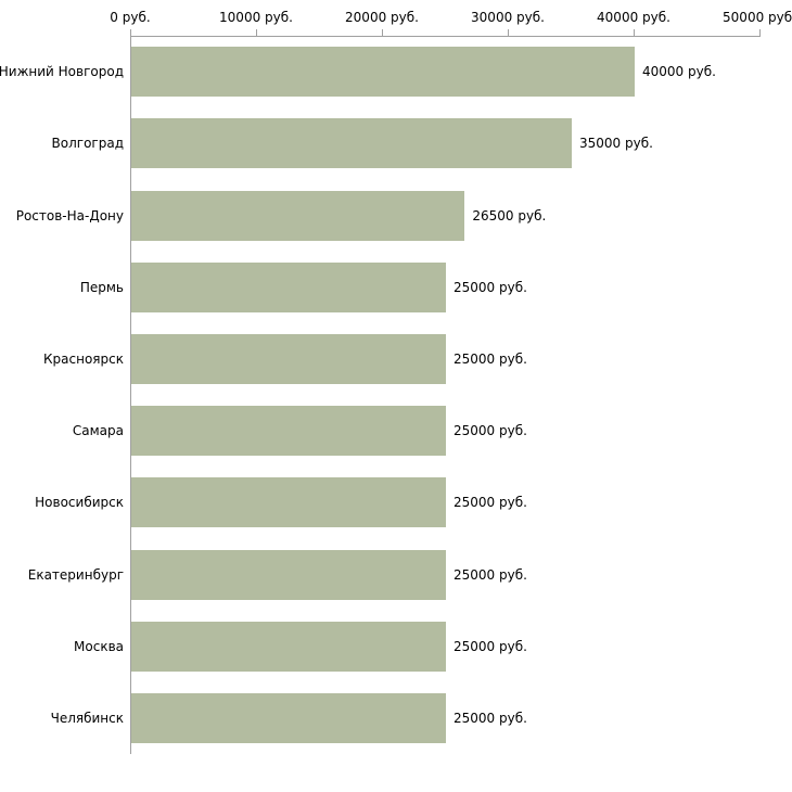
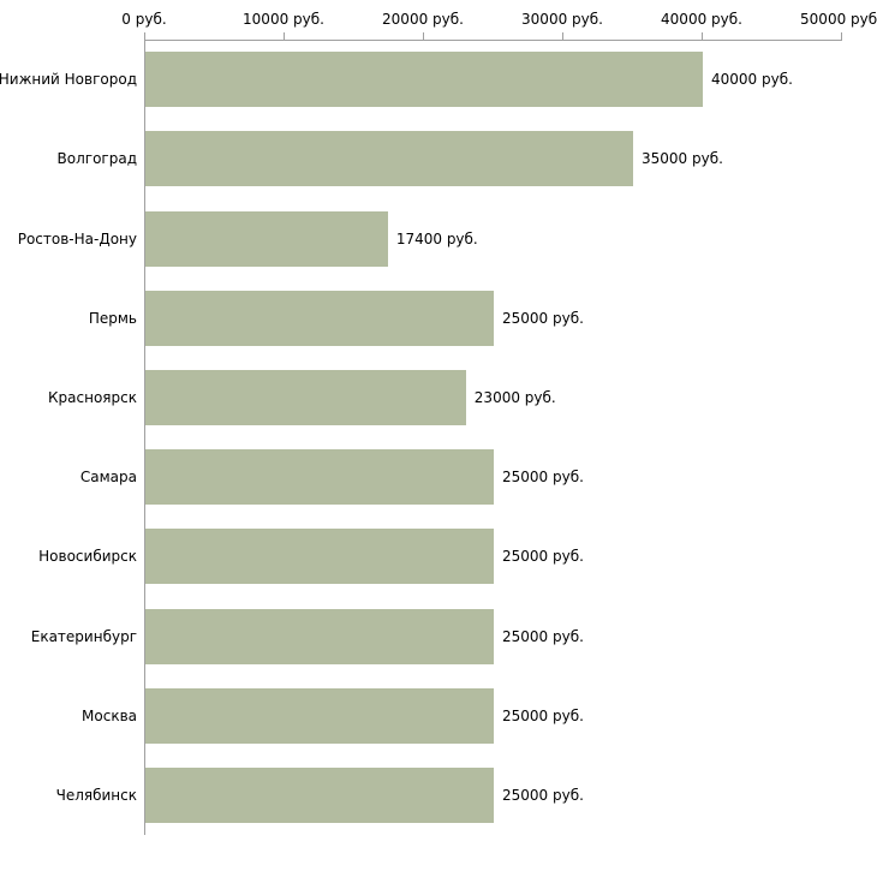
Ростов-На-Дону: 26500 -> 17400
Красноярск: 25000 -> 23000
